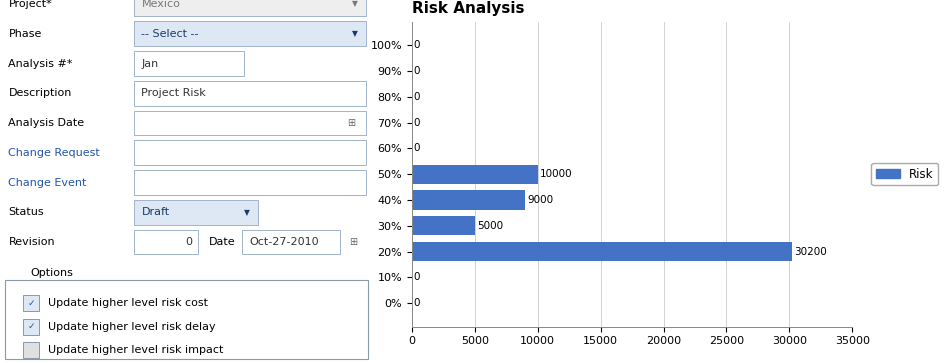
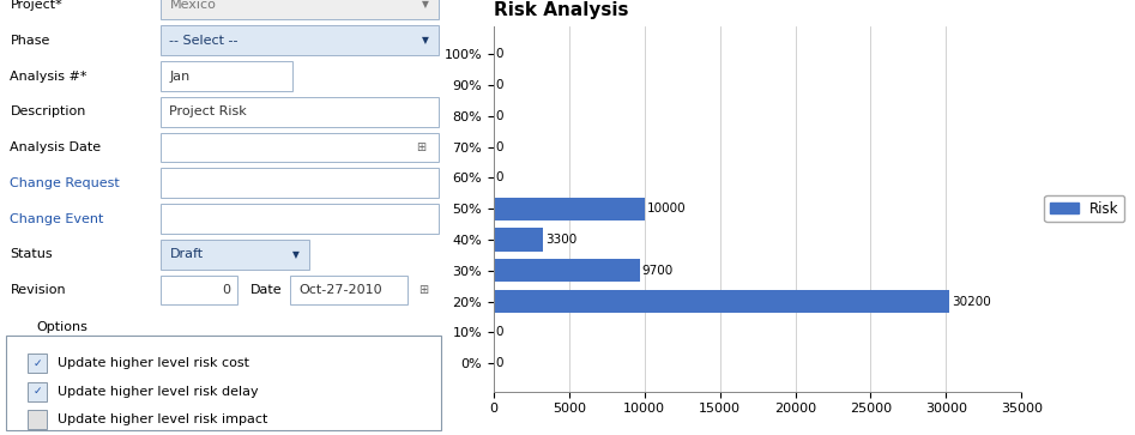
40%: 9000 -> 3300
30%: 5000 -> 9700
